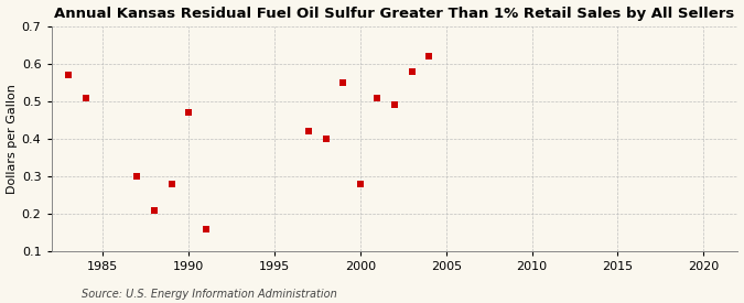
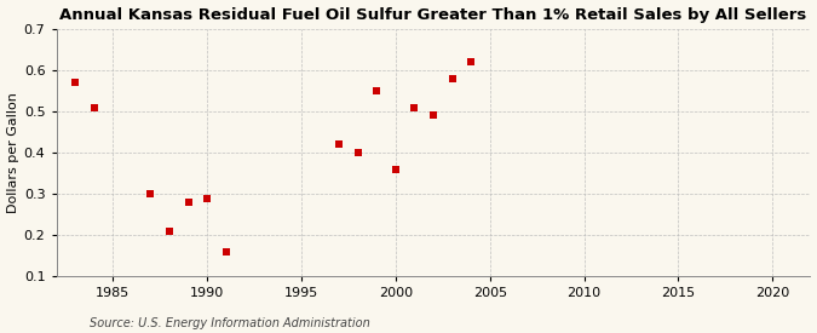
1990: 0.47 -> 0.29
2000: 0.28 -> 0.36
